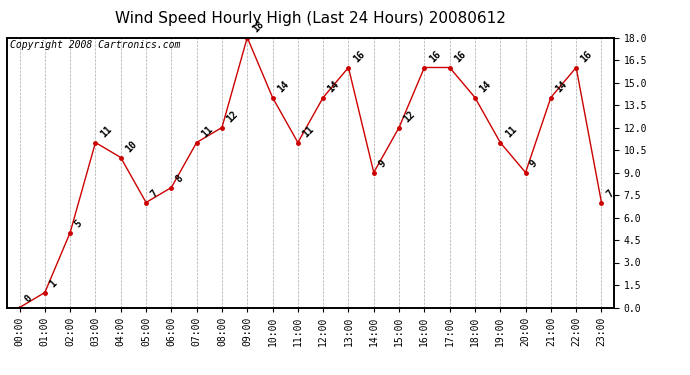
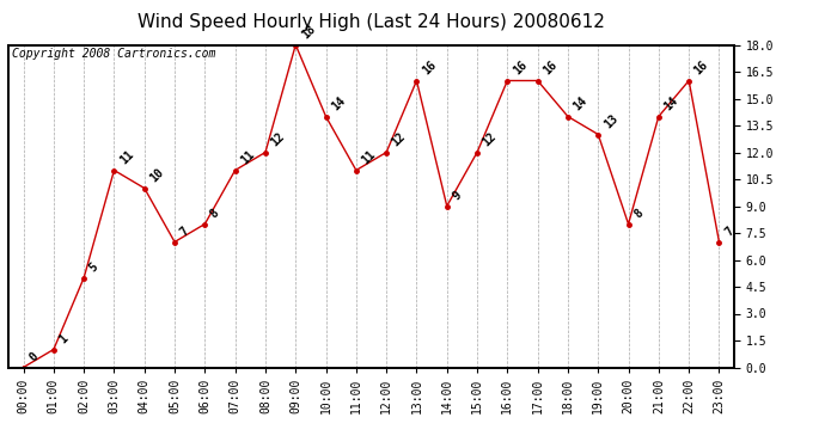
12:00: 14 -> 12
19:00: 11 -> 13
20:00: 9 -> 8
